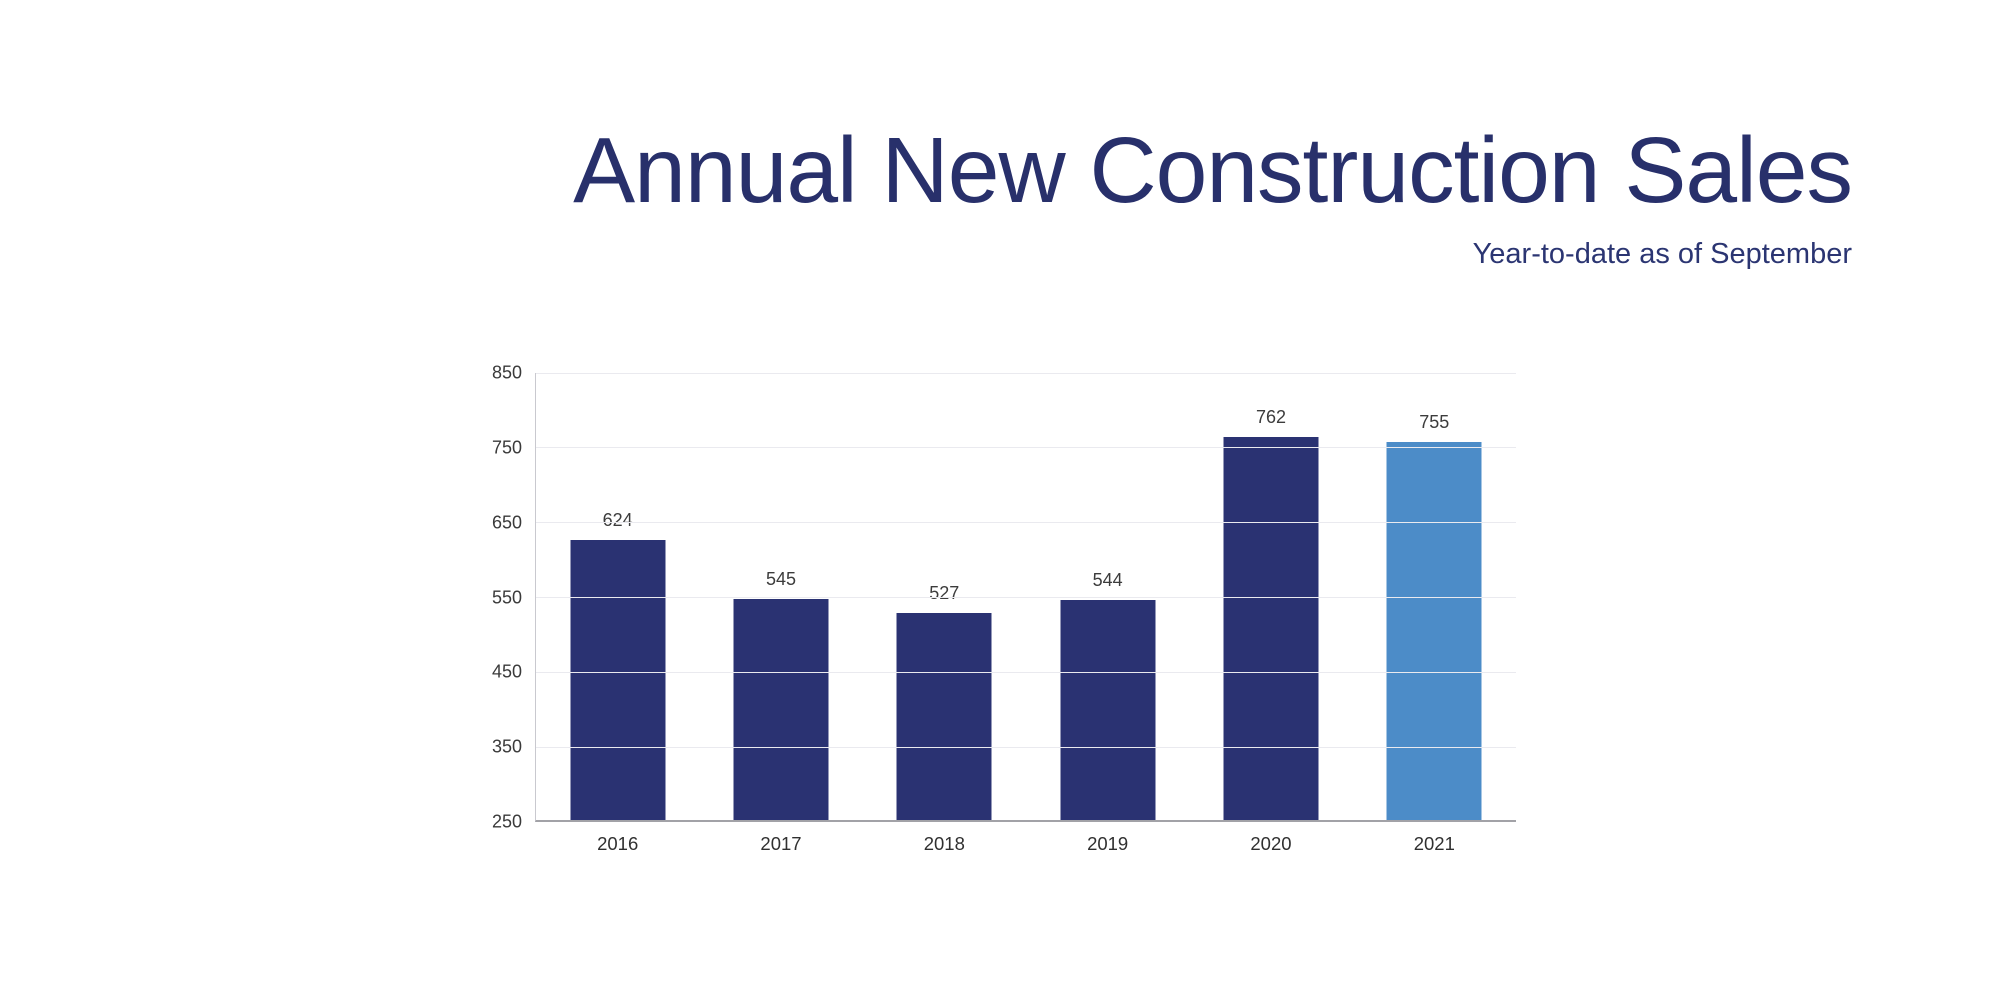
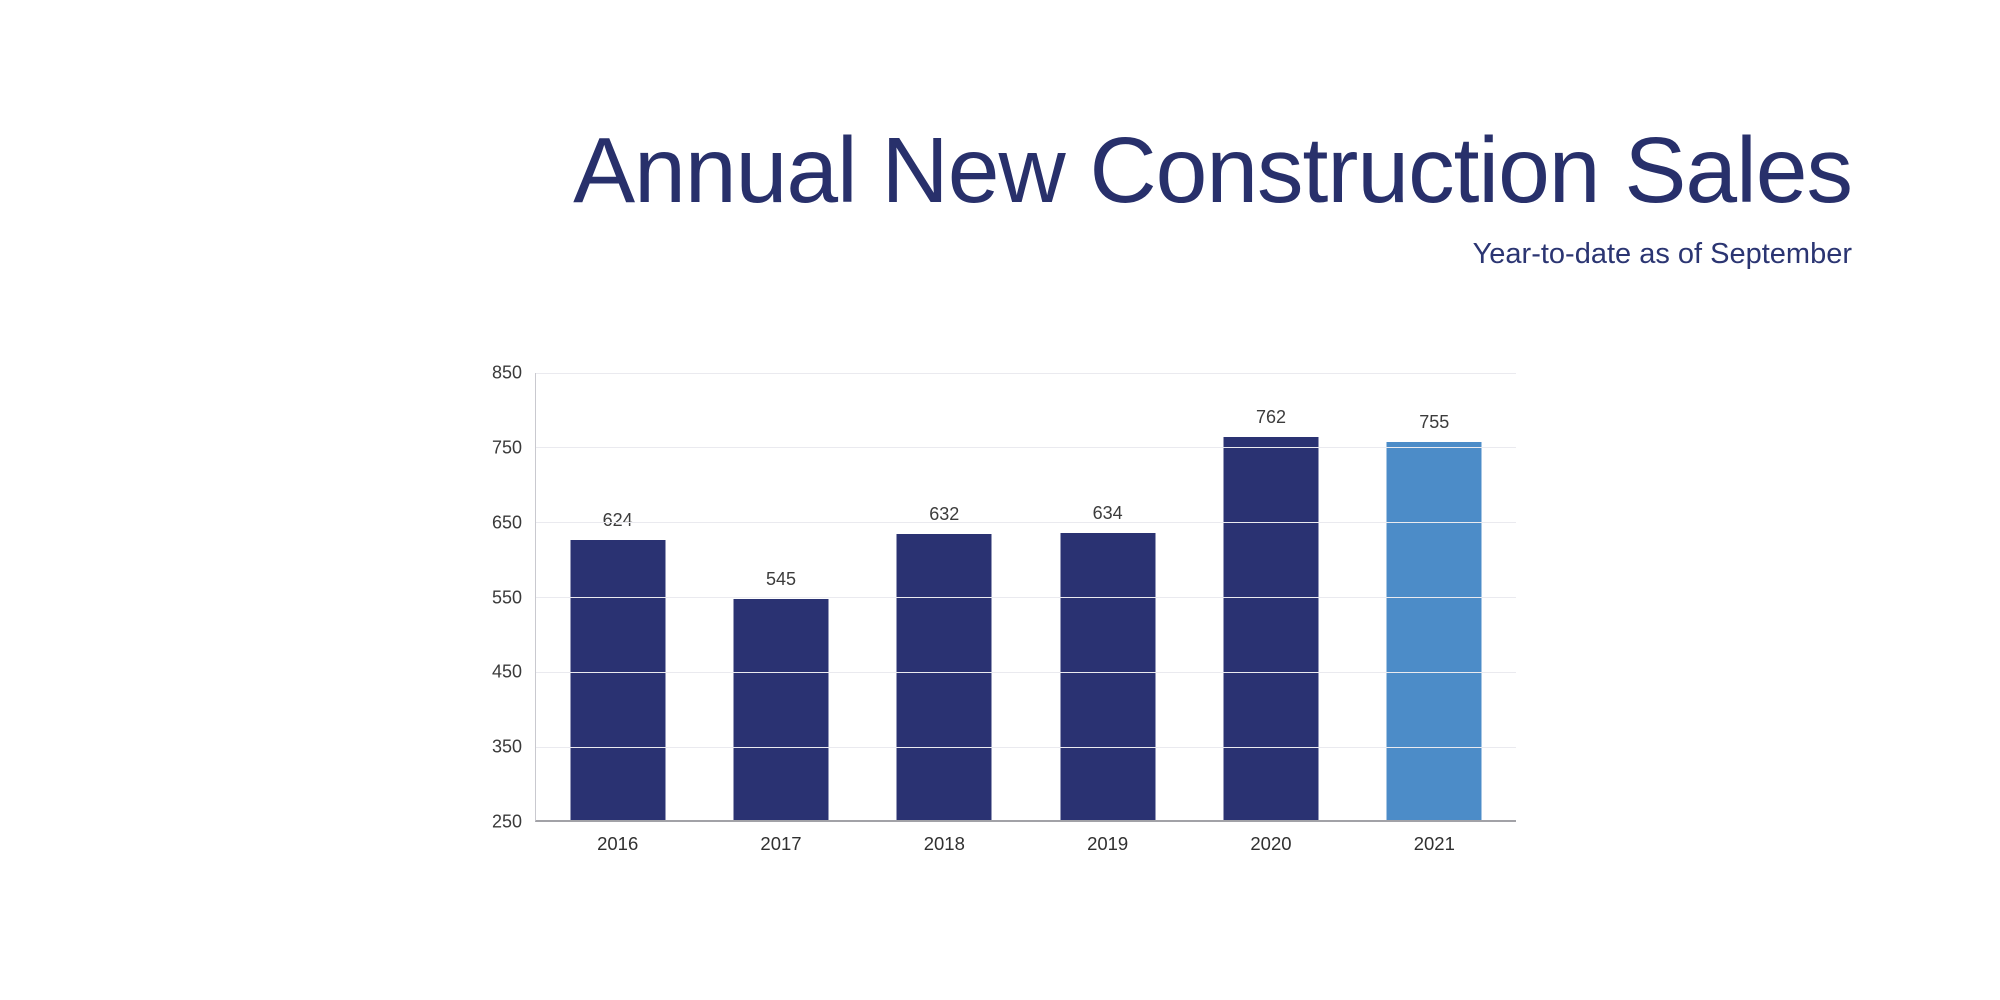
2018: 527 -> 632
2019: 544 -> 634
